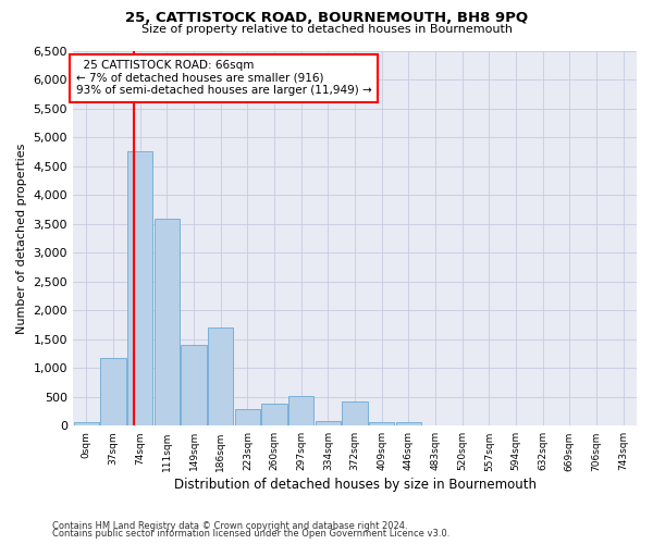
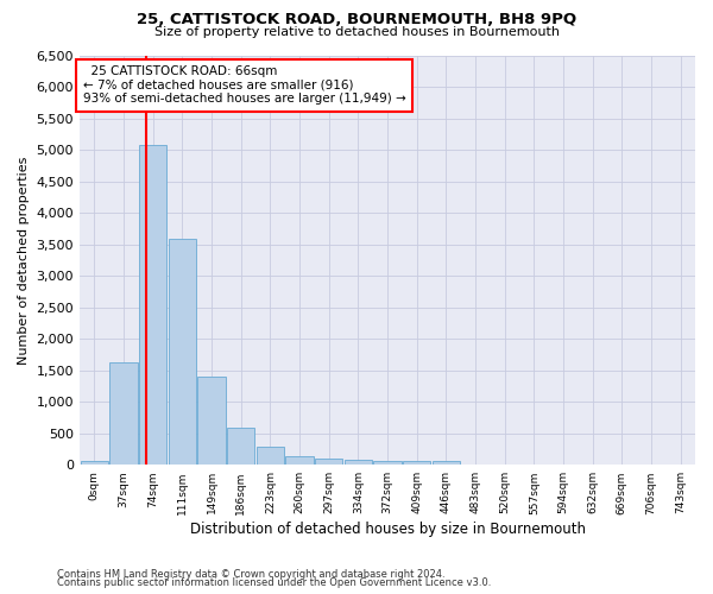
37sqm: 1,180 -> 1,630
74sqm: 4,760 -> 5,080
186sqm: 1,700 -> 590
260sqm: 380 -> 140
297sqm: 520 -> 100
372sqm: 420 -> 60
